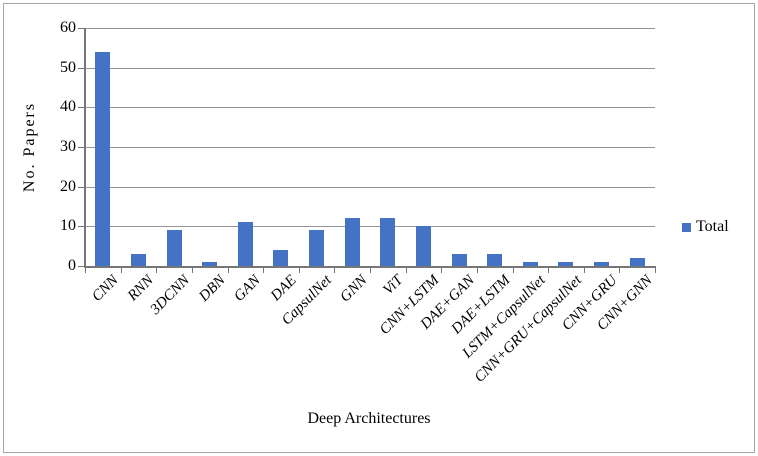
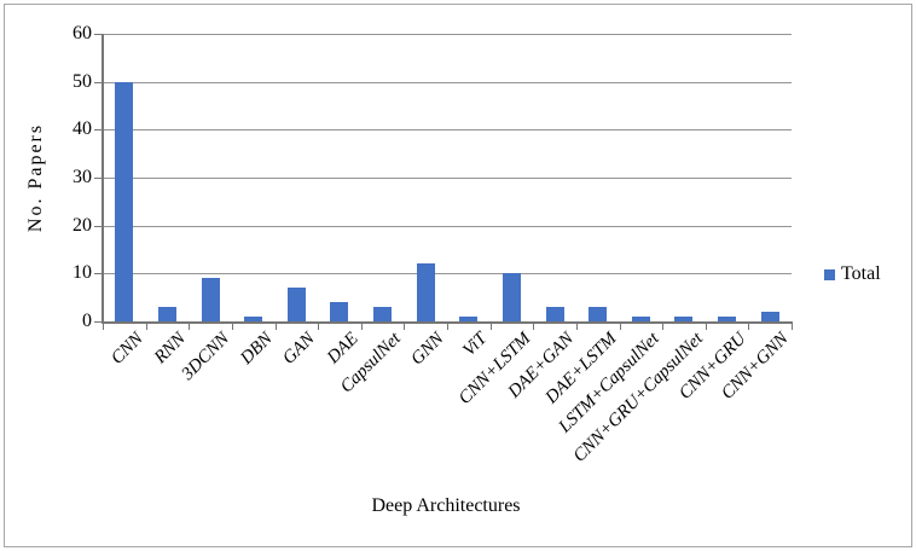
CNN: 54 -> 50
GAN: 11 -> 7
CapsulNet: 9 -> 3
ViT: 12 -> 1
